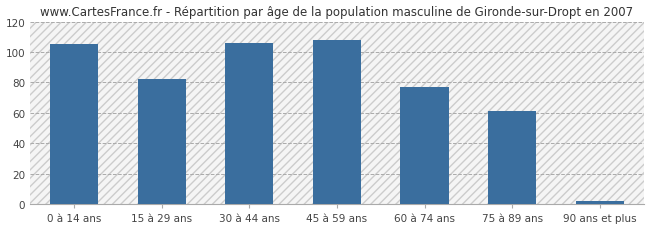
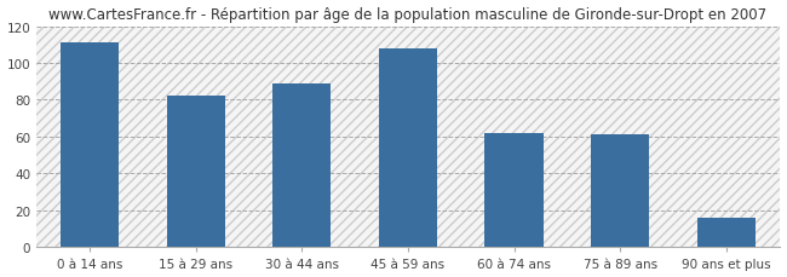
0 à 14 ans: 105 -> 111
30 à 44 ans: 106 -> 89
60 à 74 ans: 77 -> 62
90 ans et plus: 2 -> 16
